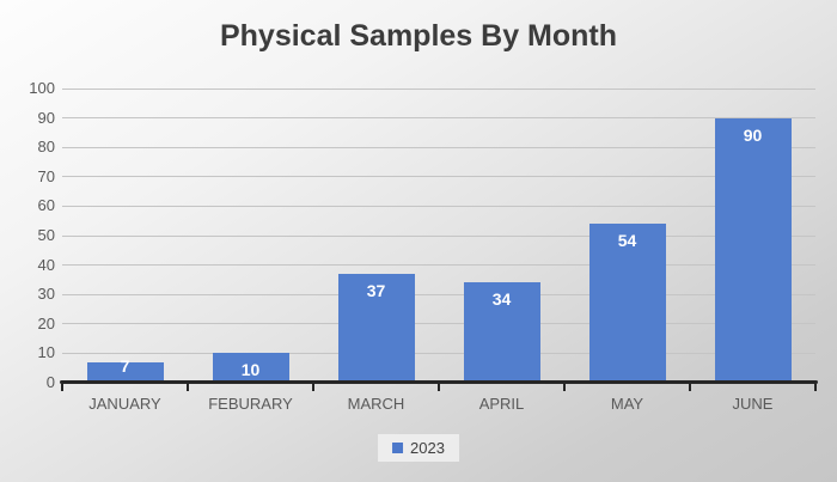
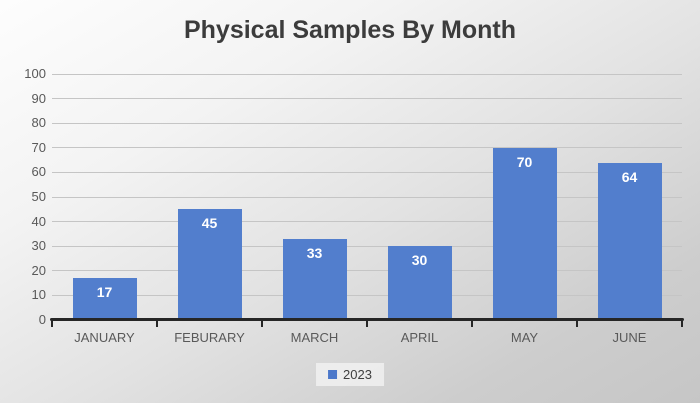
JANUARY: 7 -> 17
FEBURARY: 10 -> 45
MARCH: 37 -> 33
APRIL: 34 -> 30
MAY: 54 -> 70
JUNE: 90 -> 64
